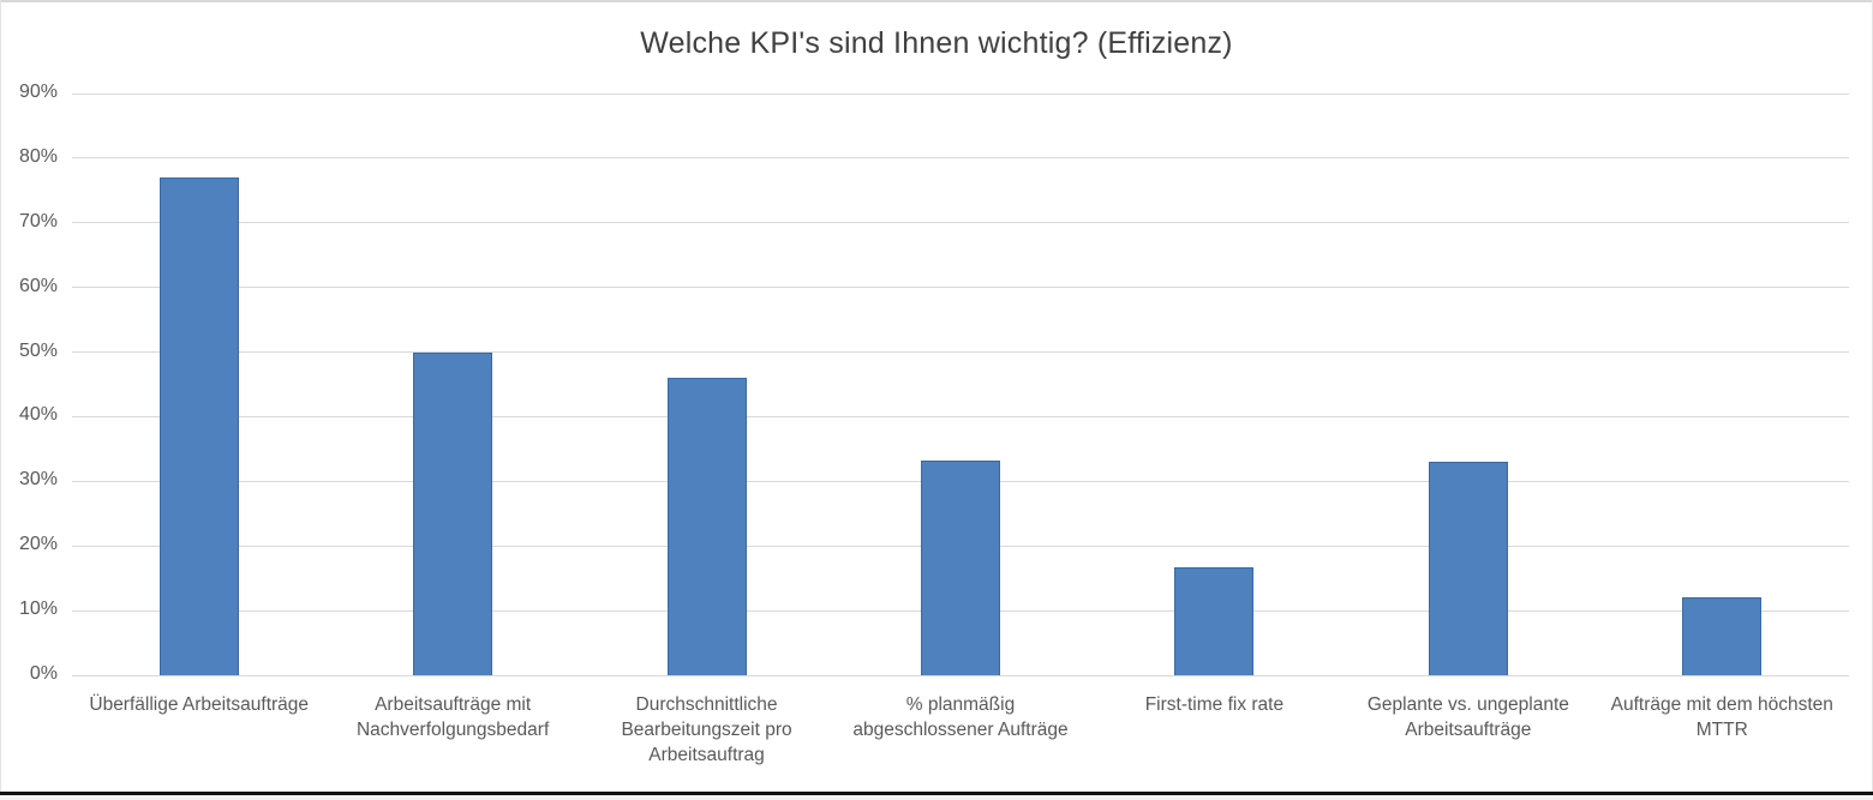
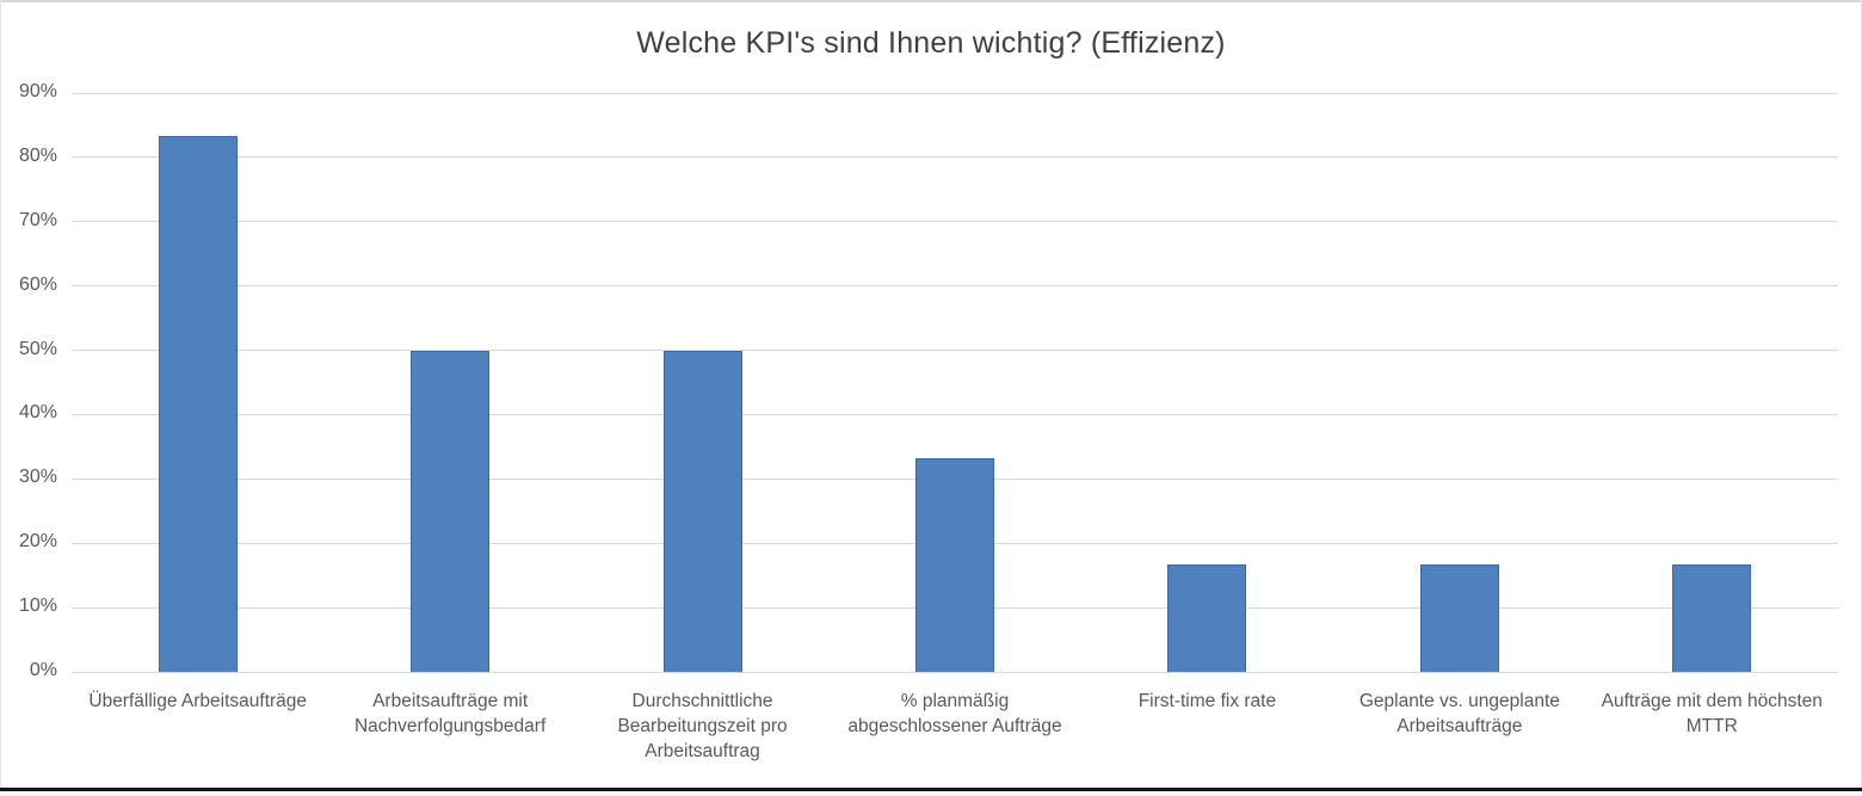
Überfällige Arbeitsaufträge: 77% -> 83%
Durchschnittliche Bearbeitungszeit pro Arbeitsauftrag: 46% -> 50%
Geplante vs. ungeplante Arbeitsaufträge: 33% -> 17%
Aufträge mit dem höchsten MTTR: 12% -> 17%
